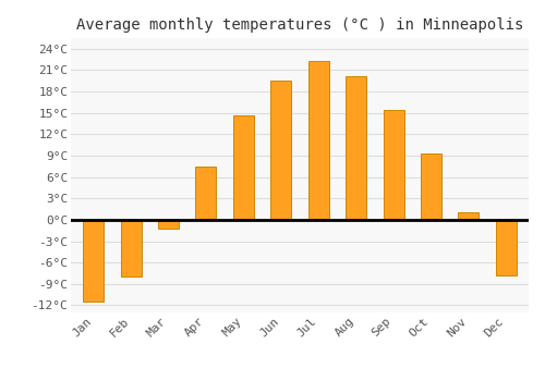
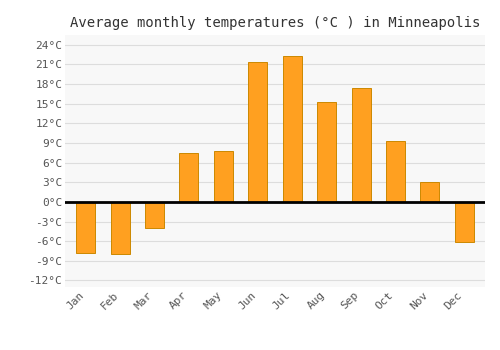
Jan: -11.5°C -> -7.8°C
Mar: -1.2°C -> -4.0°C
May: 14.7°C -> 7.8°C
Jun: 19.5°C -> 21.4°C
Aug: 20.2°C -> 15.2°C
Sep: 15.4°C -> 17.4°C
Nov: 1.0°C -> 3.0°C
Dec: -7.8°C -> -6.2°C
